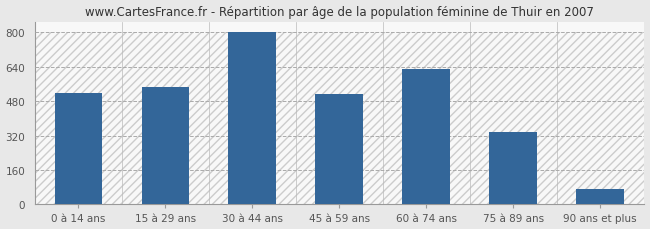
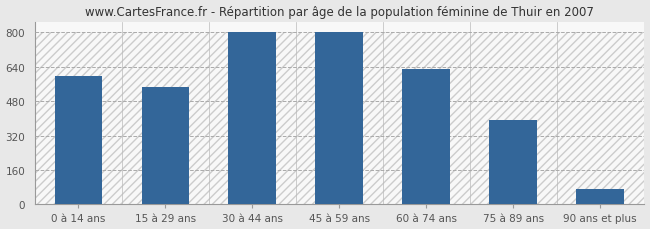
0 à 14 ans: 520 -> 595
45 à 59 ans: 515 -> 800
75 à 89 ans: 335 -> 390
